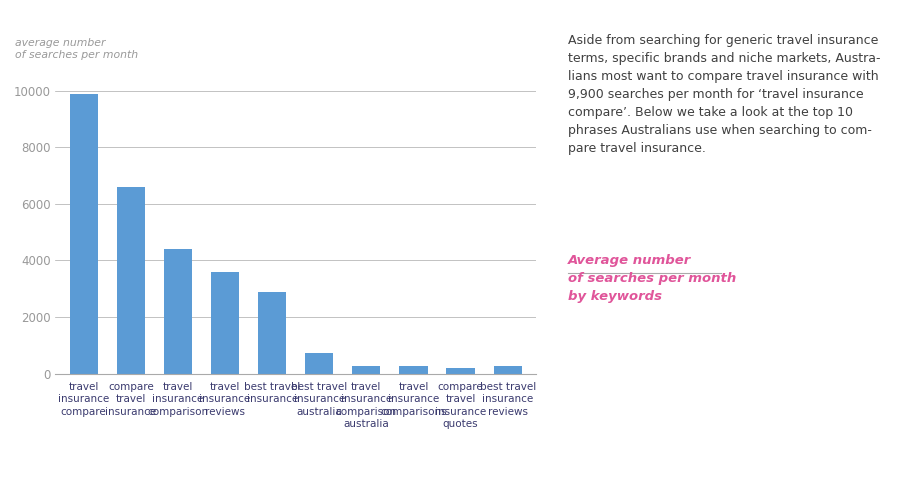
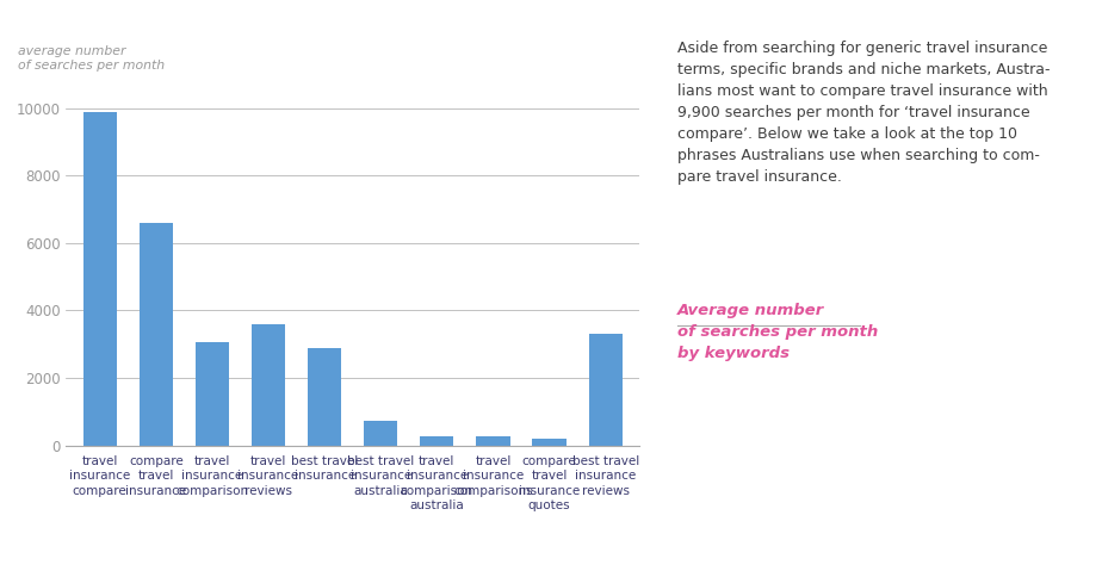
travel insurance comparison: 4400 -> 3050
best travel insurance reviews: 260 -> 3300
